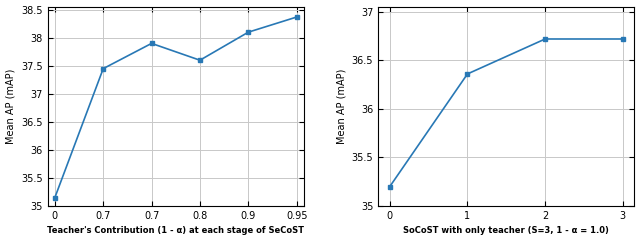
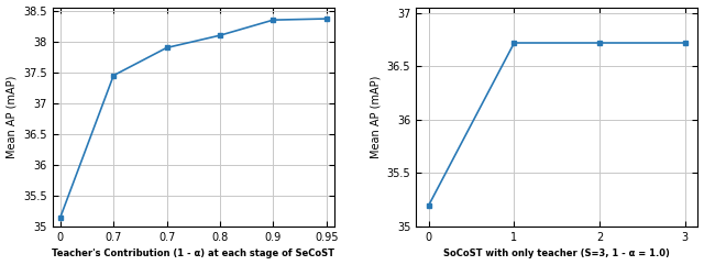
0.8: 37.60 -> 38.10
0.9: 38.10 -> 38.35
1: 36.36 -> 36.72
